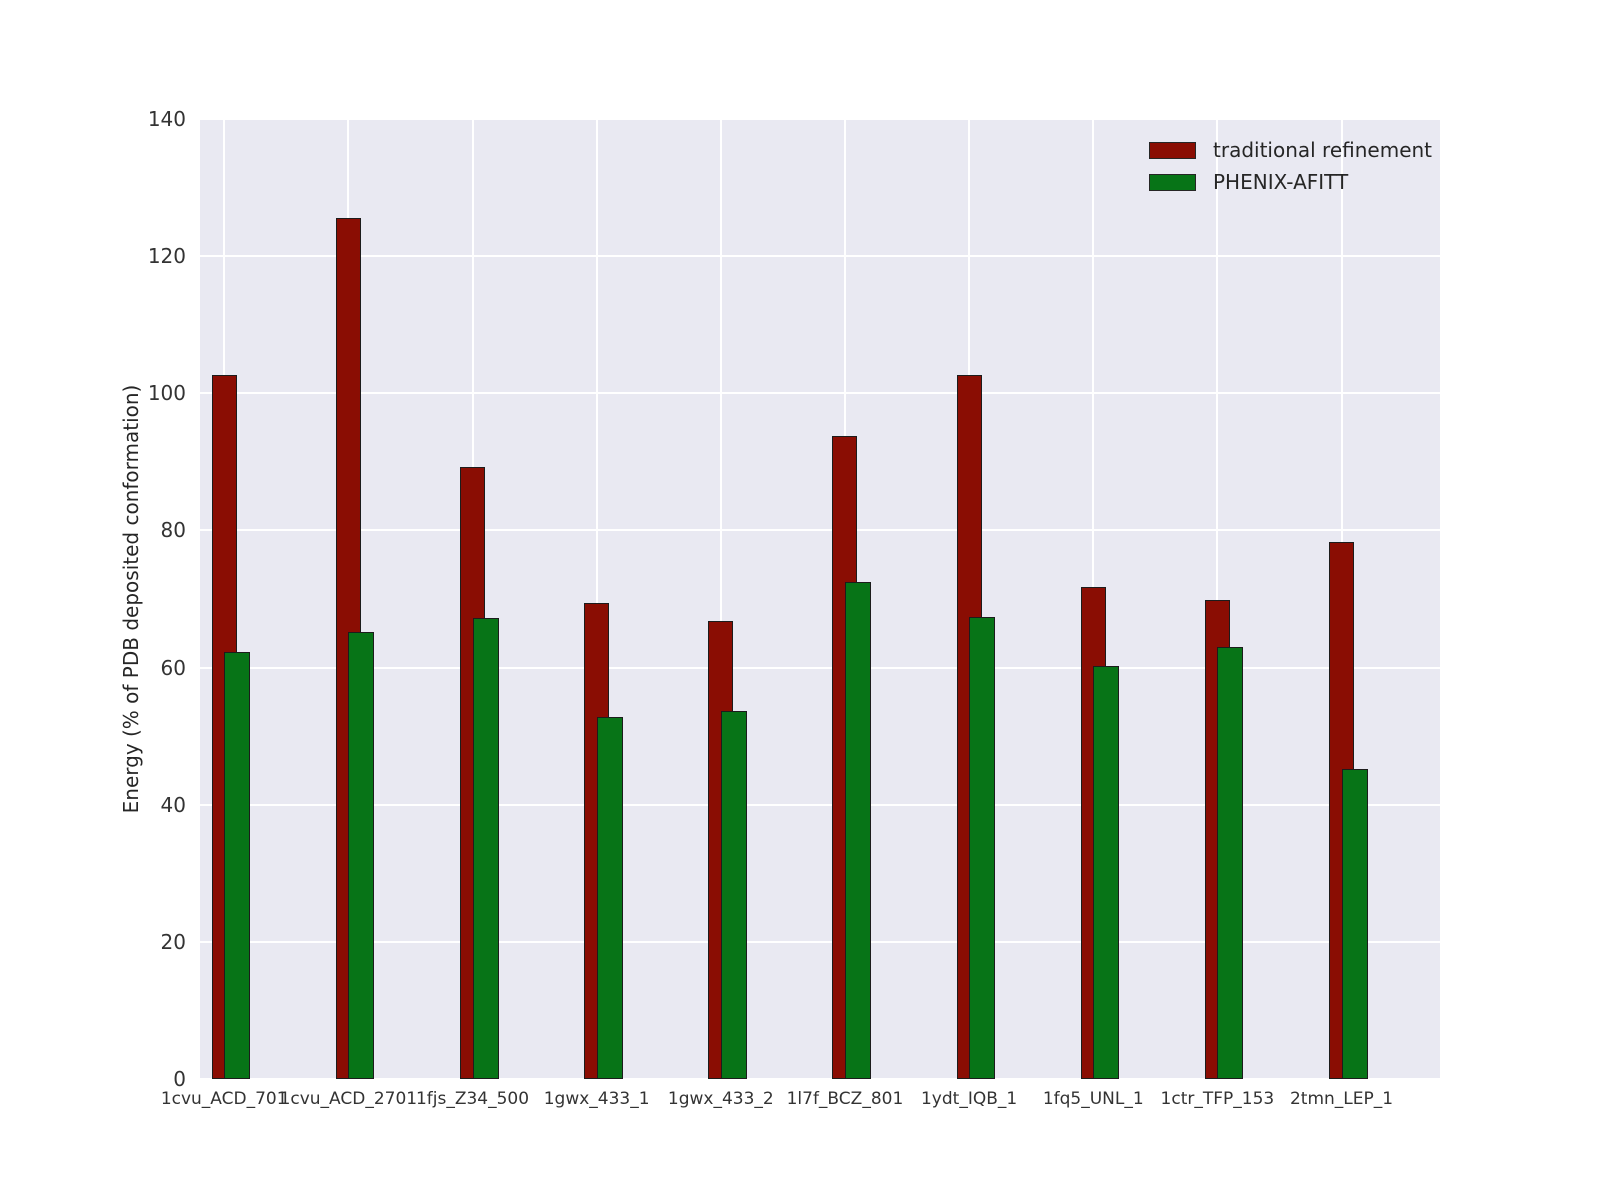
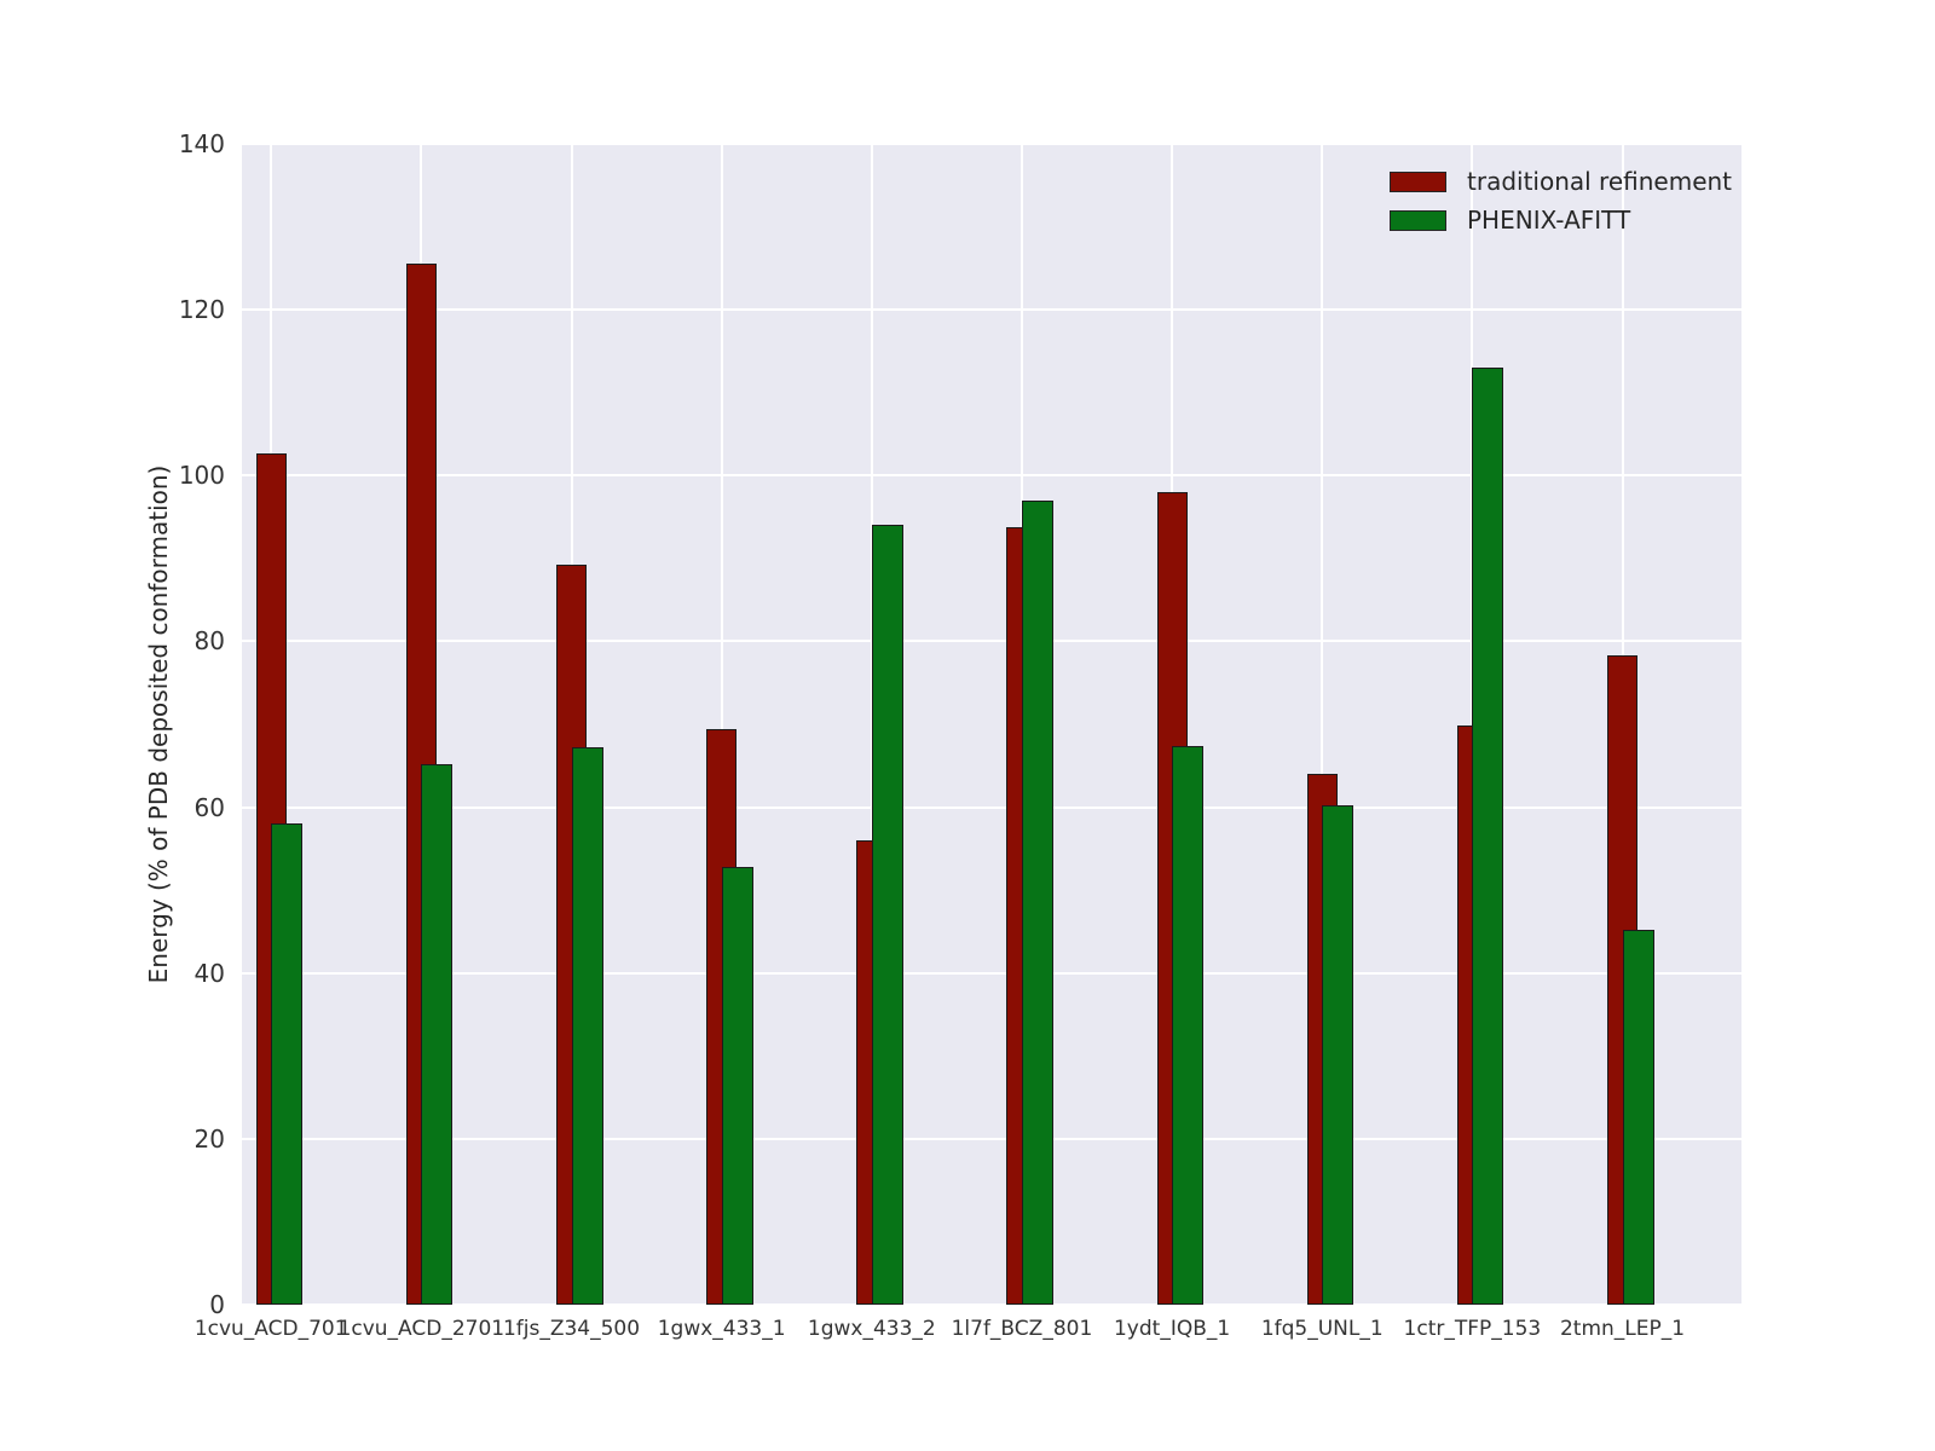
PHENIX-AFITT/1cvu_ACD_701: 62 -> 58
traditional refinement/1gwx_433_2: 67 -> 56
PHENIX-AFITT/1gwx_433_2: 54 -> 94
PHENIX-AFITT/1l7f_BCZ_801: 72 -> 97
traditional refinement/1ydt_IQB_1: 103 -> 98
traditional refinement/1fq5_UNL_1: 72 -> 64
PHENIX-AFITT/1ctr_TFP_153: 63 -> 113
